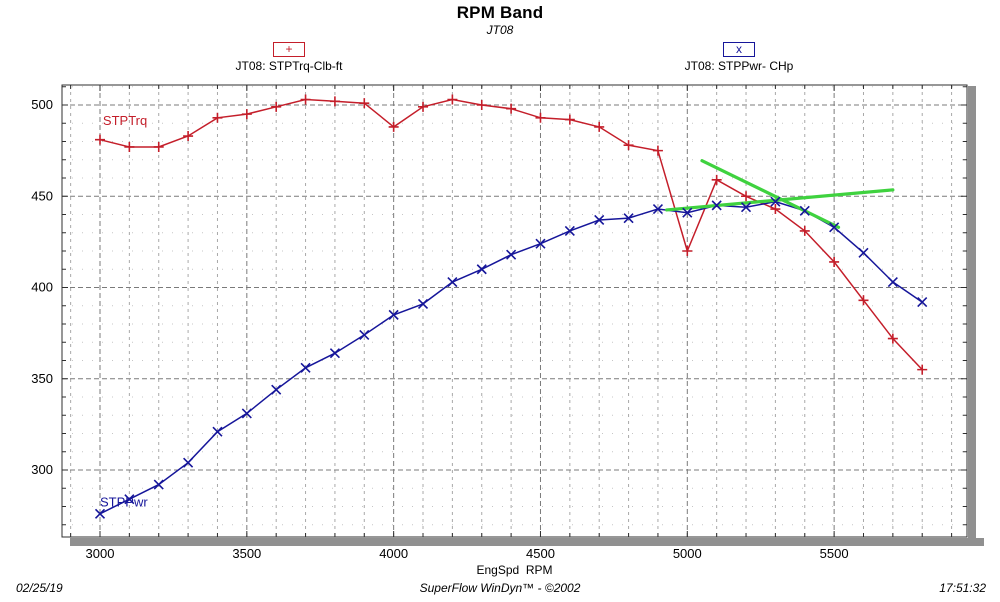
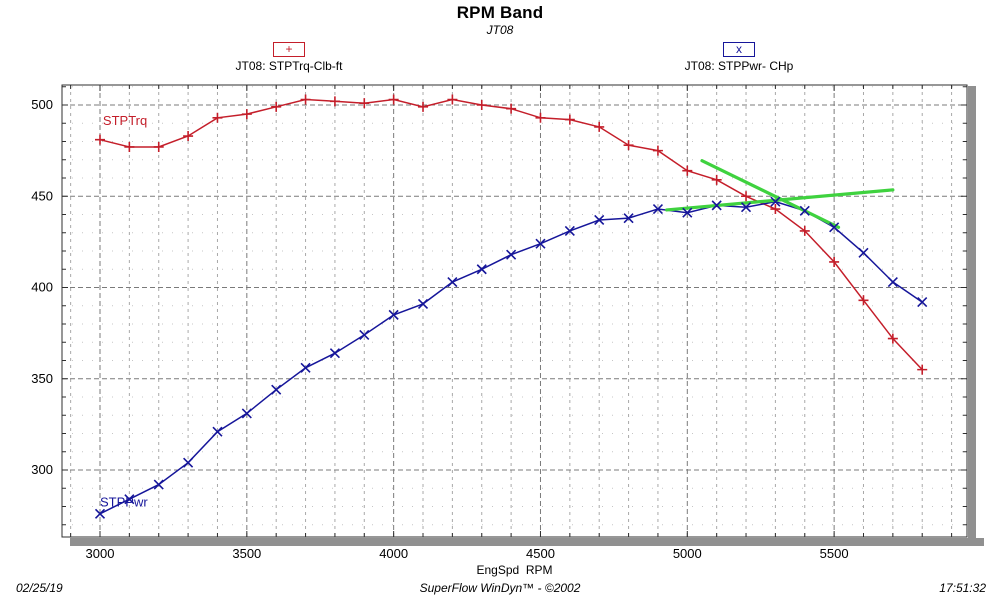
JT08: STPTrq-Clb-ft/4000: 488 -> 503
JT08: STPTrq-Clb-ft/5000: 420 -> 464
